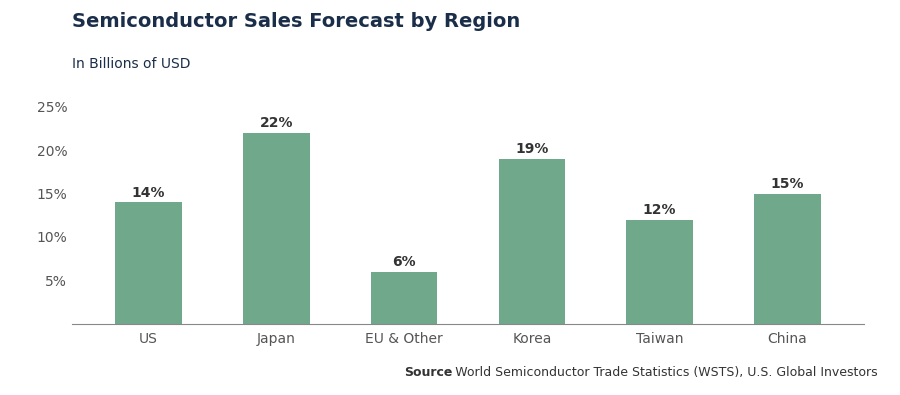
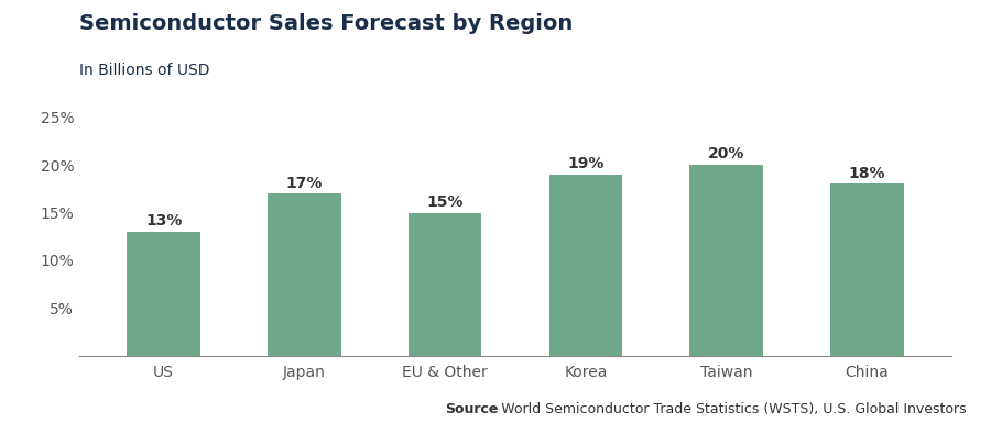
US: 14% -> 13%
Japan: 22% -> 17%
EU & Other: 6% -> 15%
Taiwan: 12% -> 20%
China: 15% -> 18%
